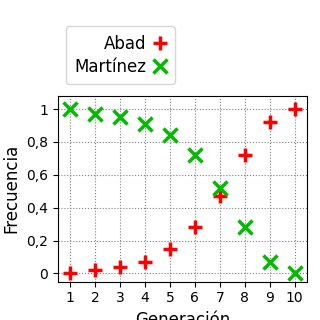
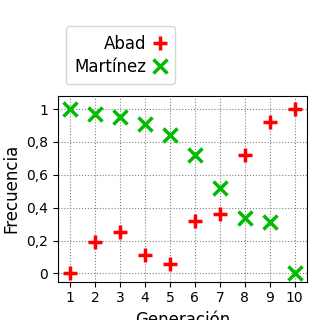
Abad/2: 0,02 -> 0,19
Abad/3: 0,04 -> 0,25
Abad/4: 0,07 -> 0,11
Abad/5: 0,15 -> 0,06
Abad/6: 0,28 -> 0,32
Abad/7: 0,47 -> 0,36
Martínez/8: 0,28 -> 0,34
Martínez/9: 0,07 -> 0,31
